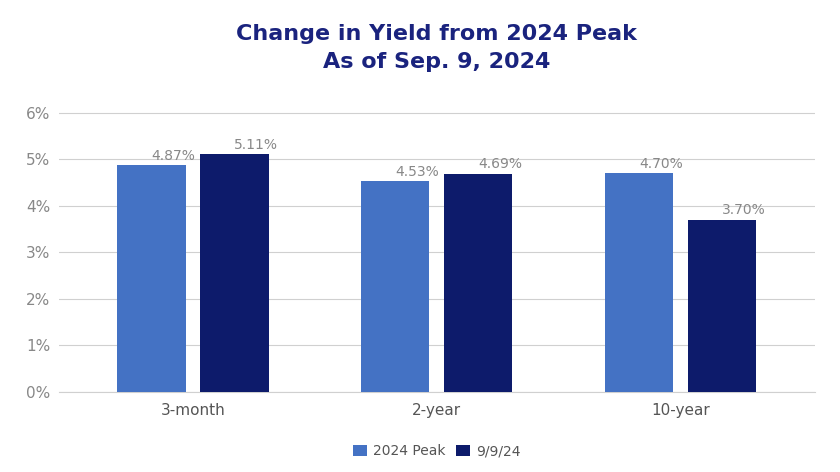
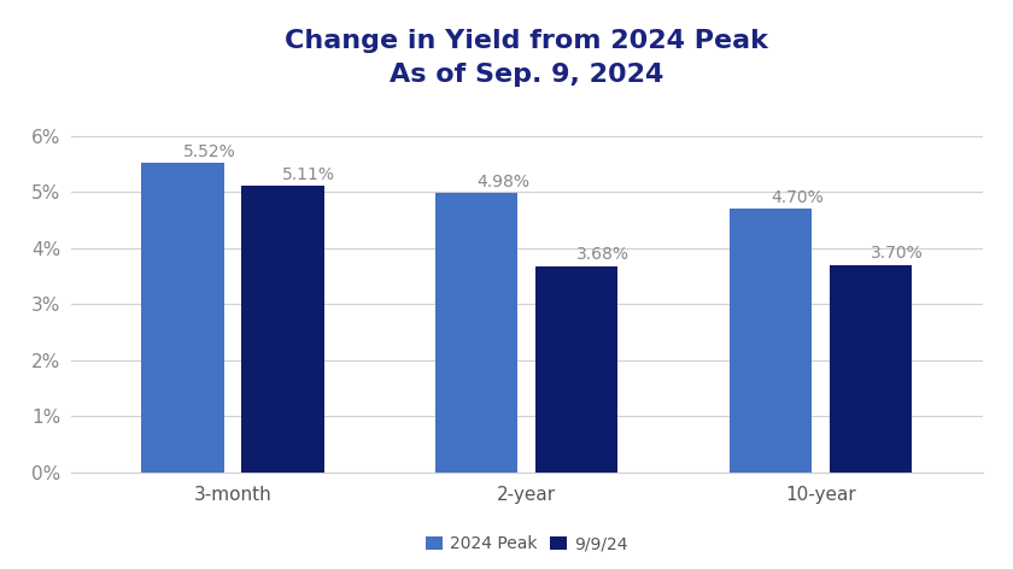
2024 Peak/3-month: 4.87% -> 5.52%
2024 Peak/2-year: 4.53% -> 4.98%
9/9/24/2-year: 4.69% -> 3.68%
